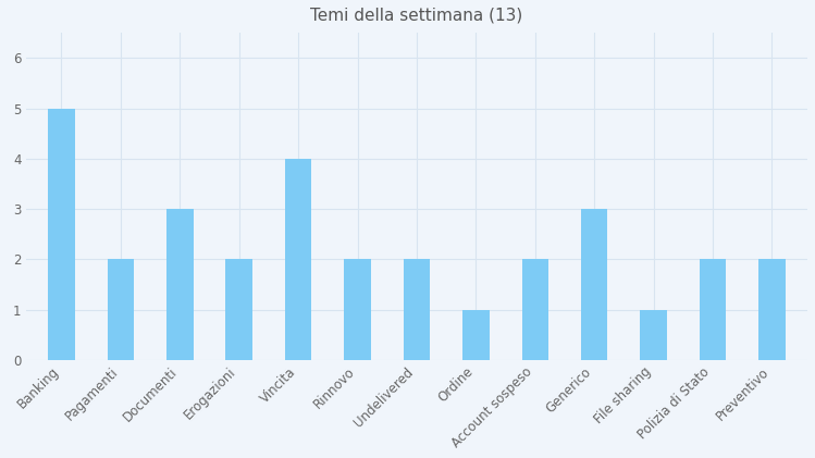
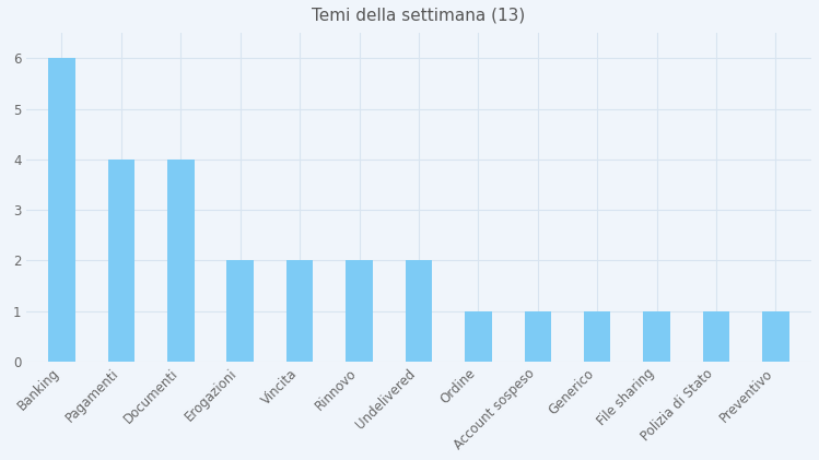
Banking: 5 -> 6
Pagamenti: 2 -> 4
Documenti: 3 -> 4
Vincita: 4 -> 2
Account sospeso: 2 -> 1
Generico: 3 -> 1
Polizia di Stato: 2 -> 1
Preventivo: 2 -> 1
